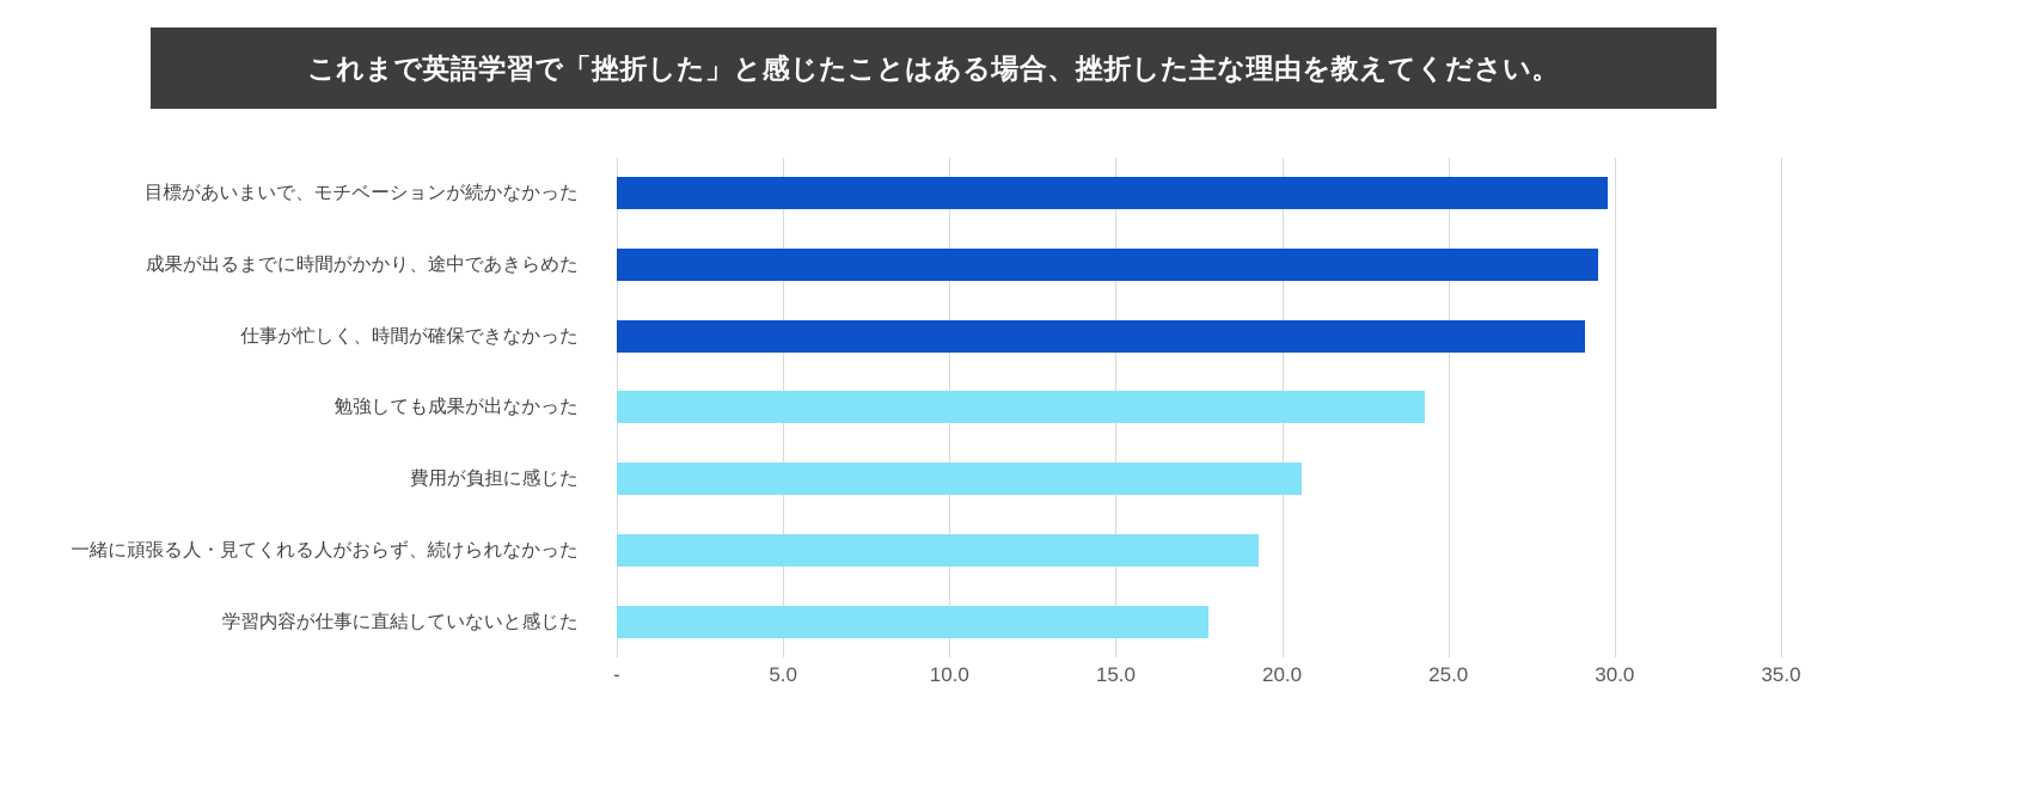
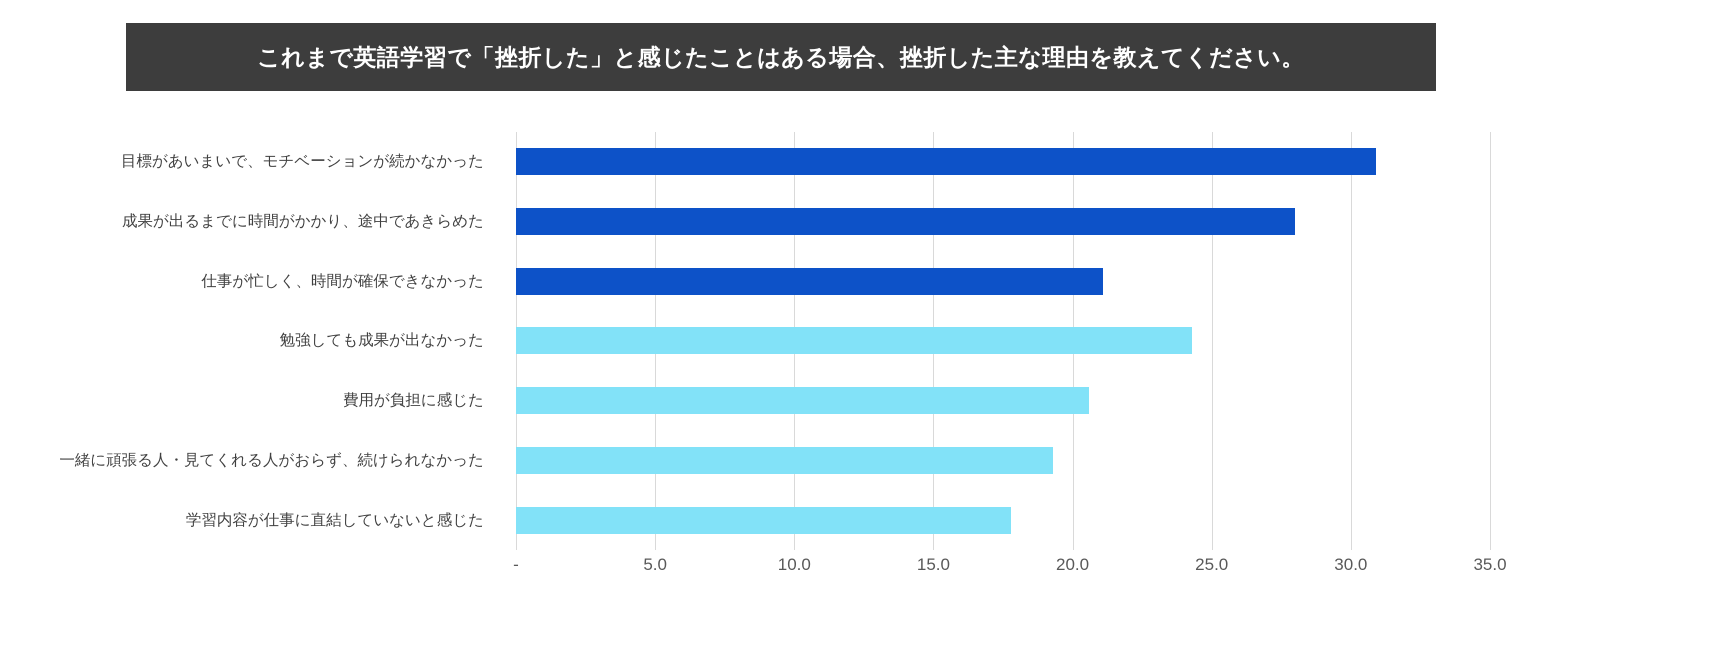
目標があいまいで、モチベーションが続かなかった: 29.8 -> 30.9
成果が出るまでに時間がかかり、途中であきらめた: 29.5 -> 28.0
仕事が忙しく、時間が確保できなかった: 29.1 -> 21.1
